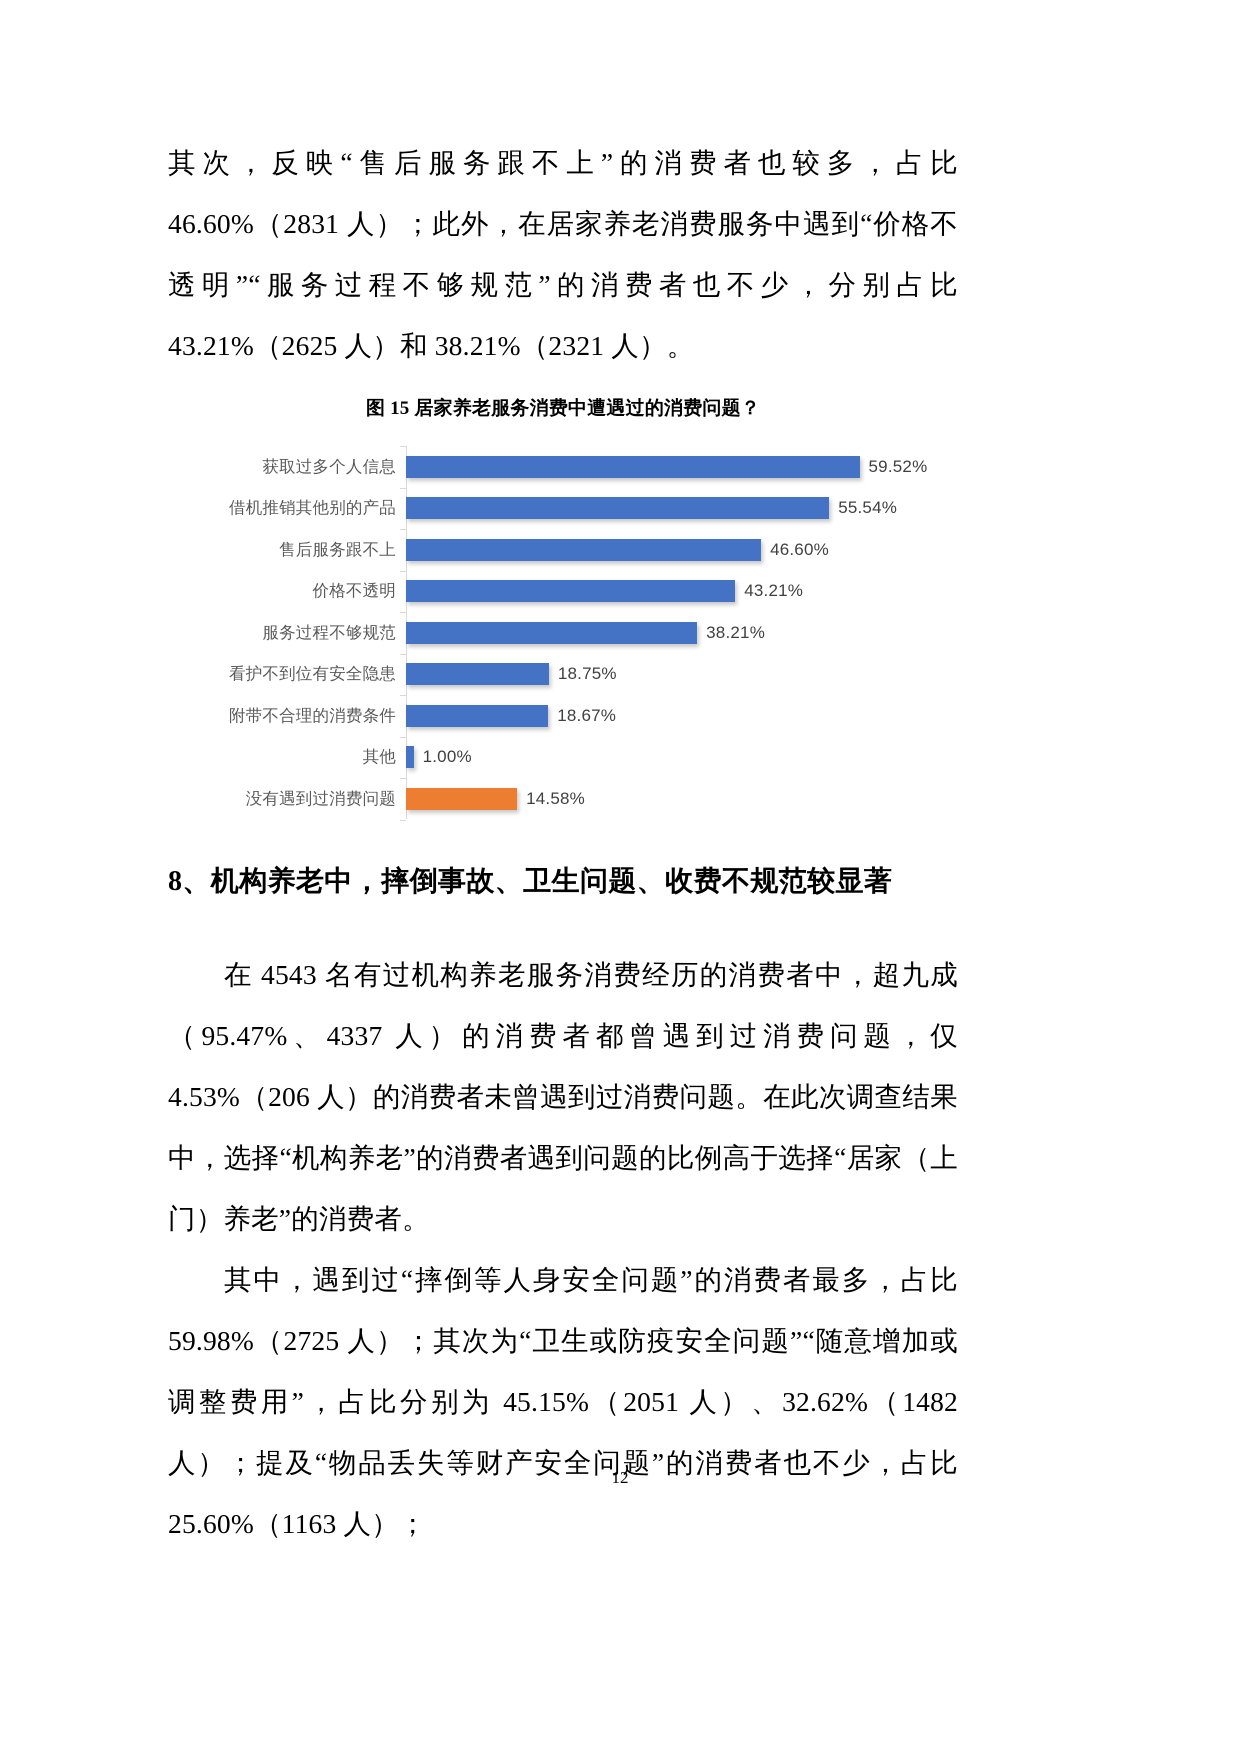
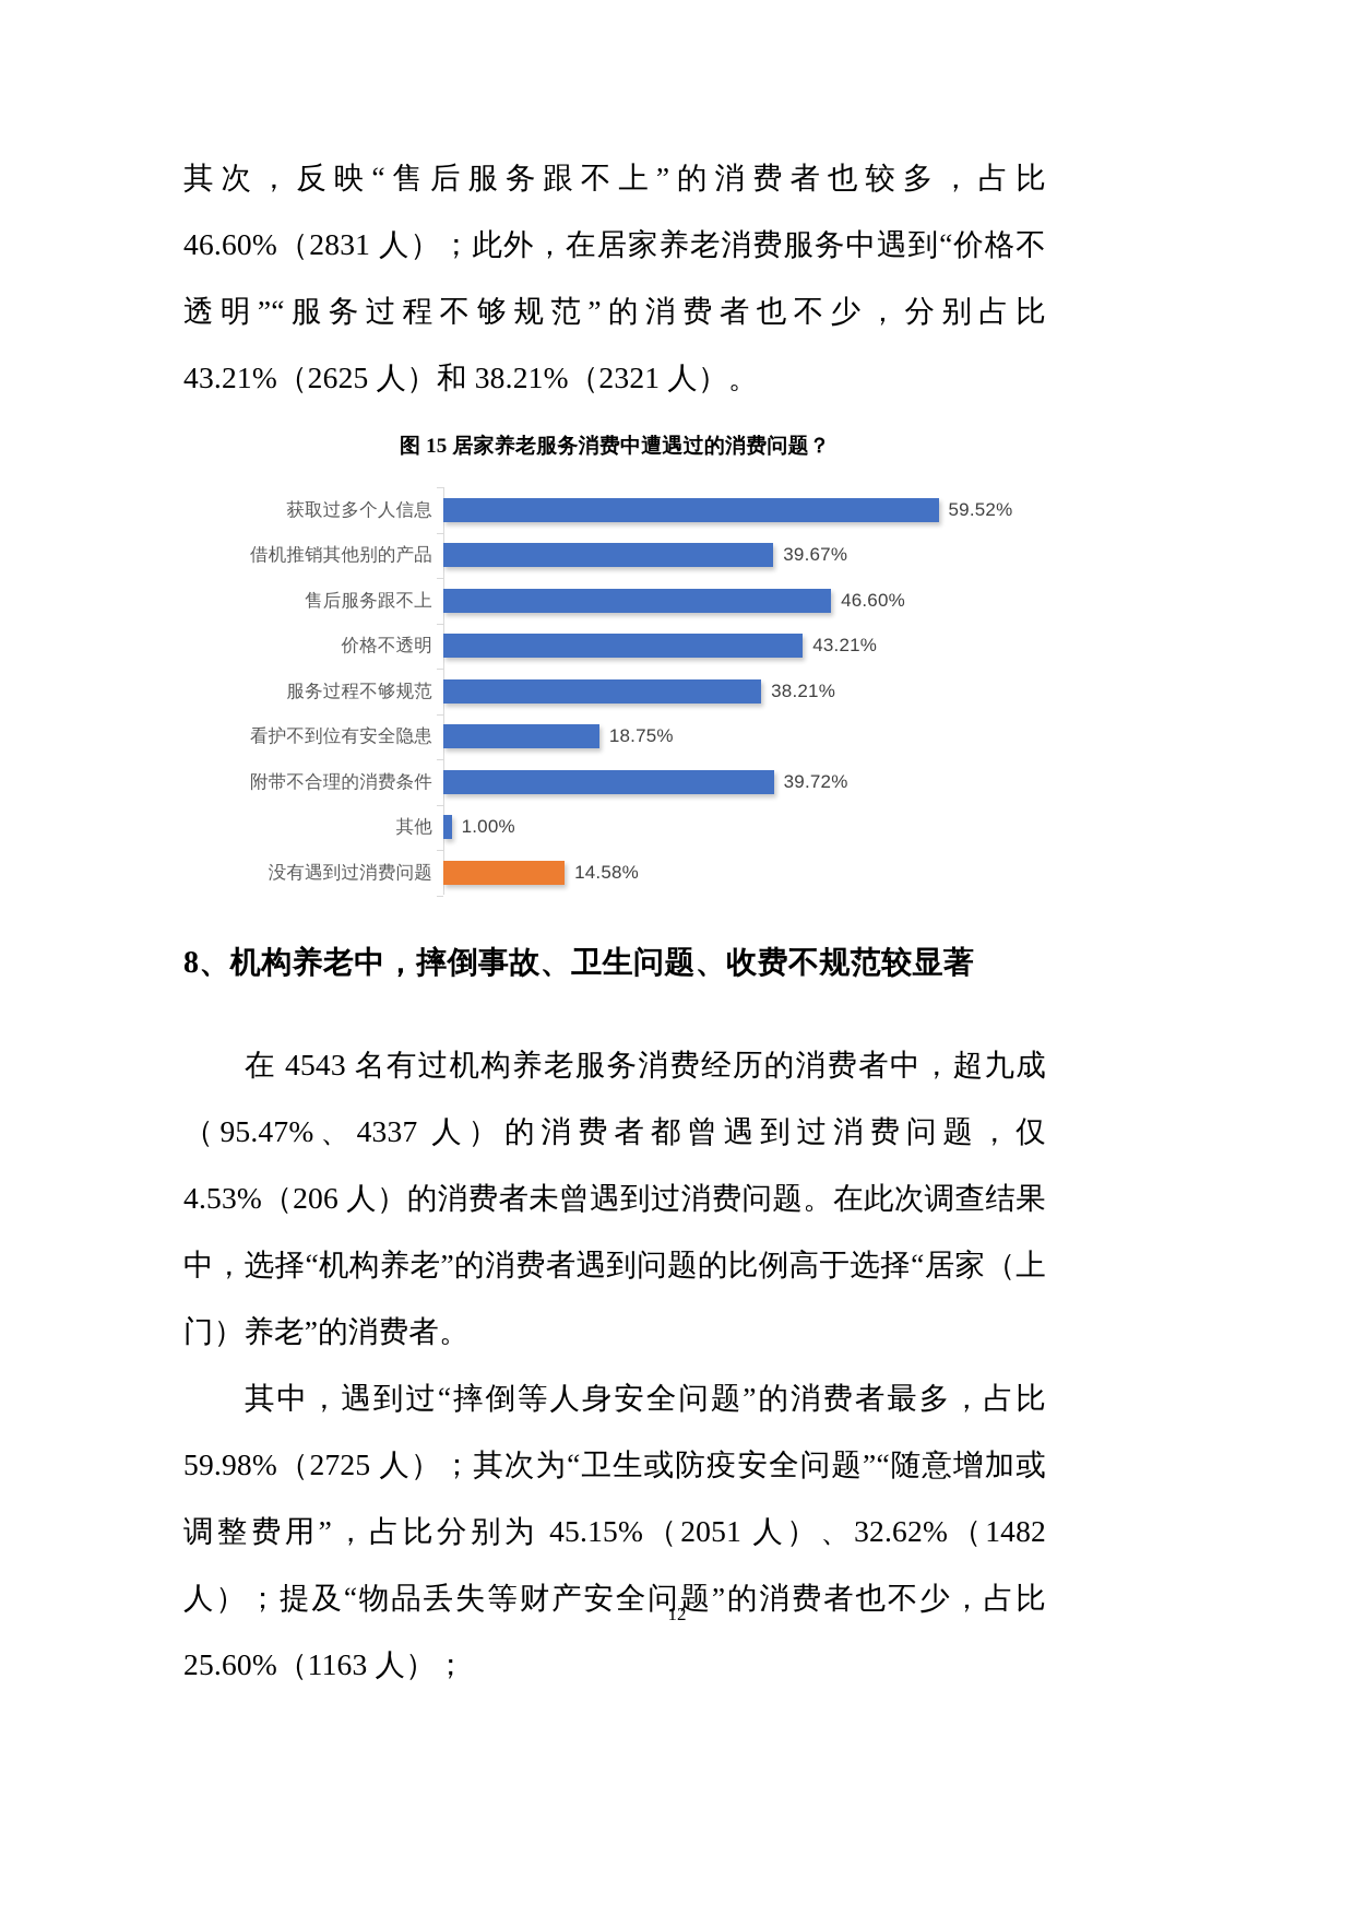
借机推销其他别的产品: 55.54% -> 39.67%
附带不合理的消费条件: 18.67% -> 39.72%
